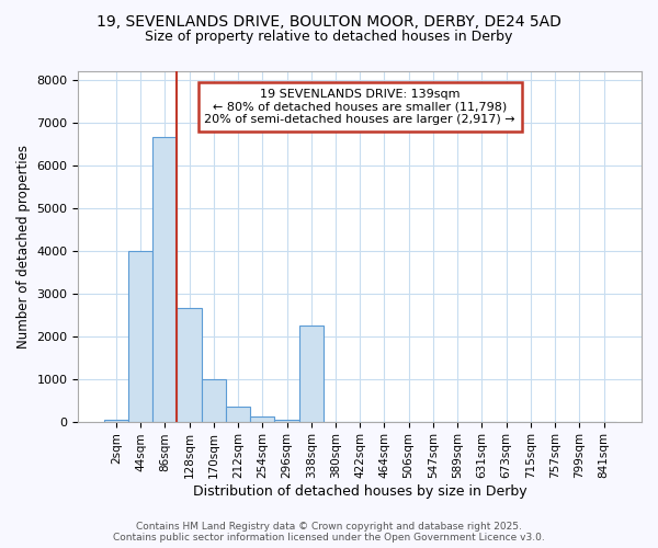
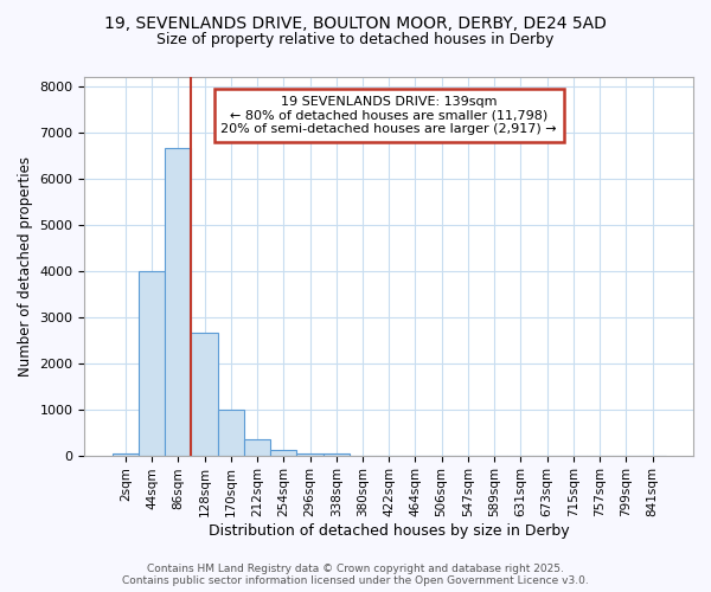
338sqm: 2250 -> 50
